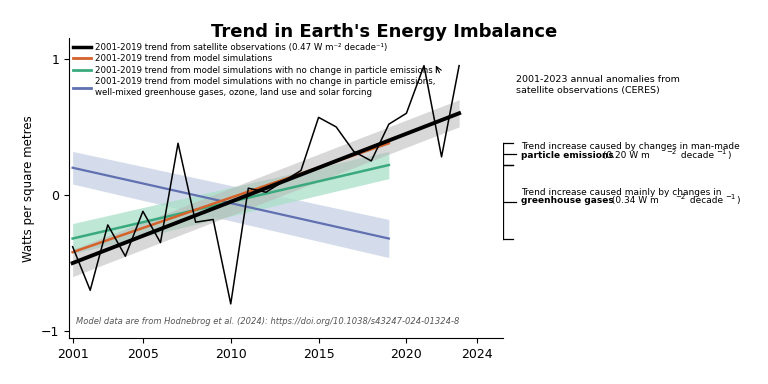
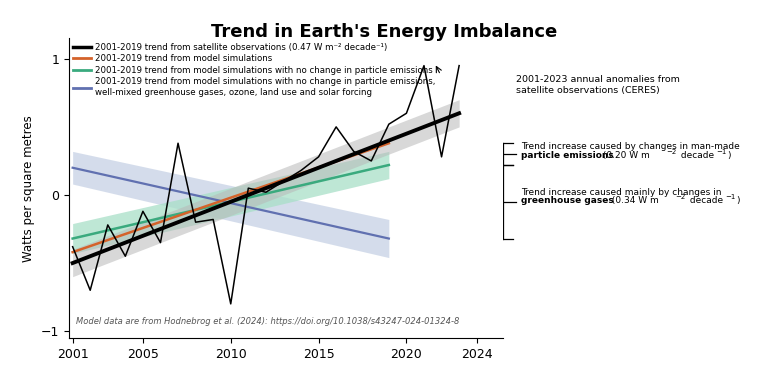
2015: 0.57 -> 0.28
